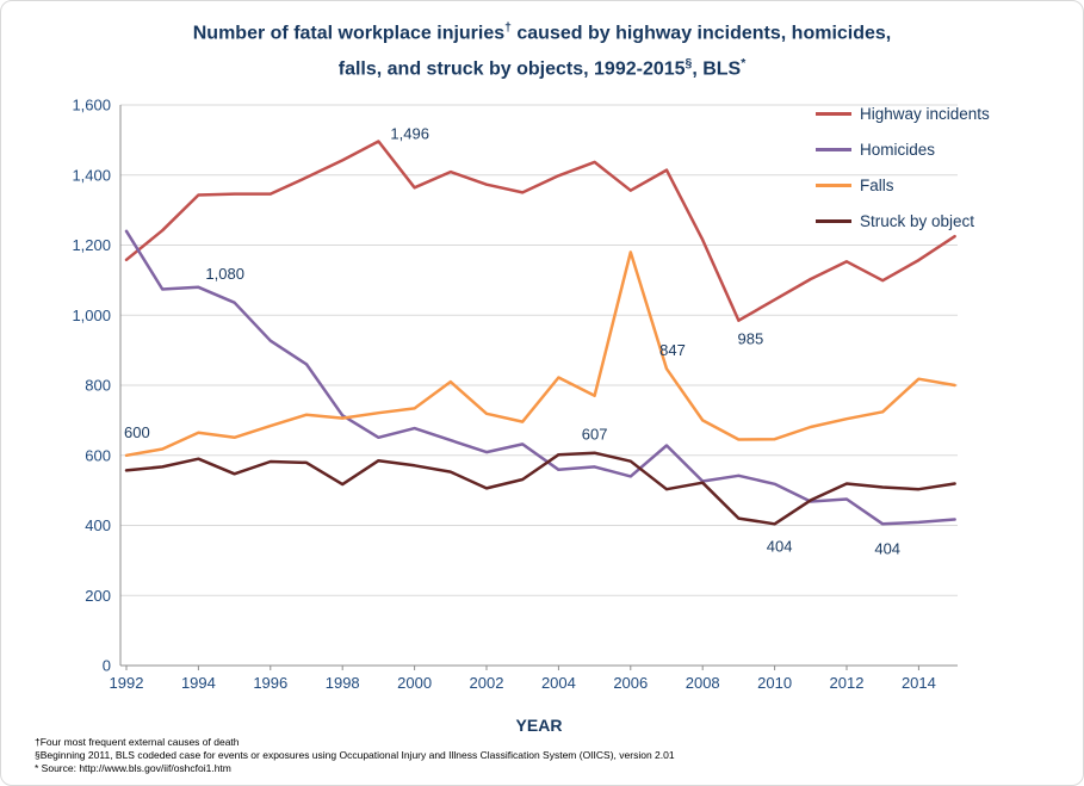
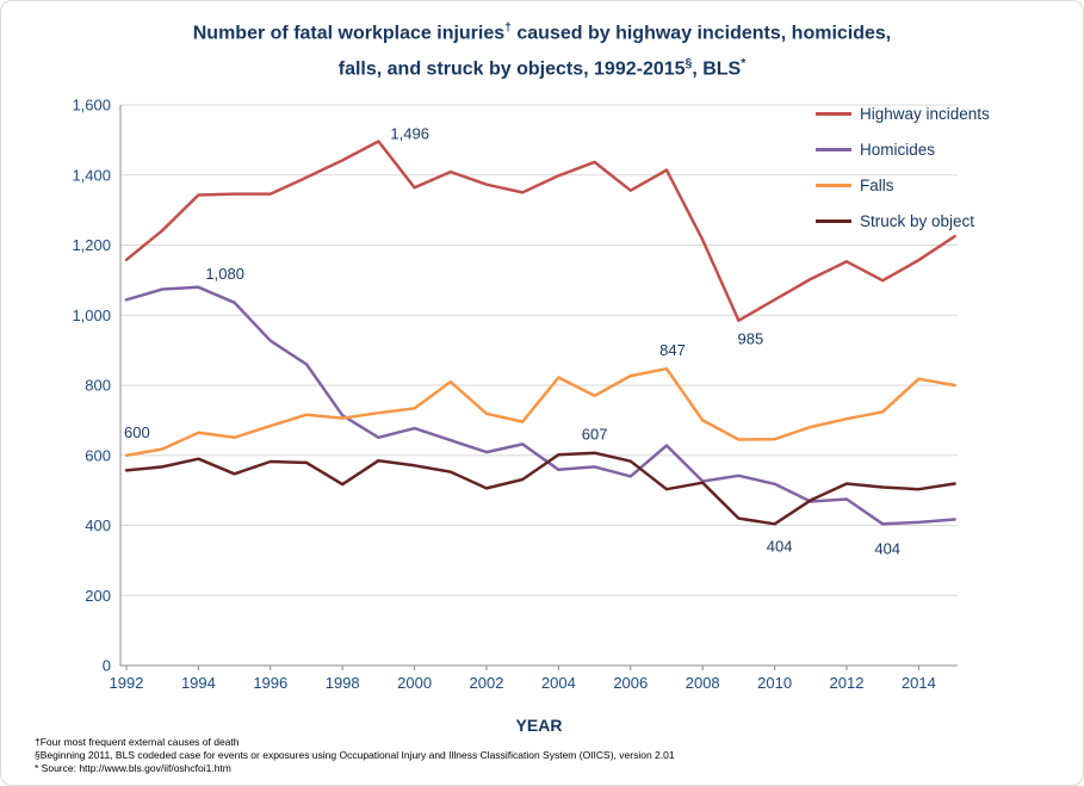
Homicides/1992: 1240 -> 1040
Falls/2006: 1180 -> 830
